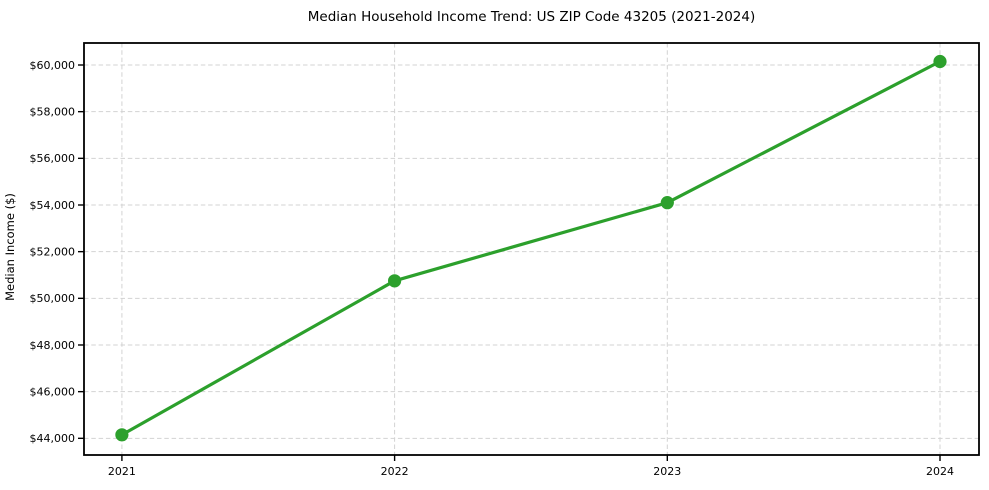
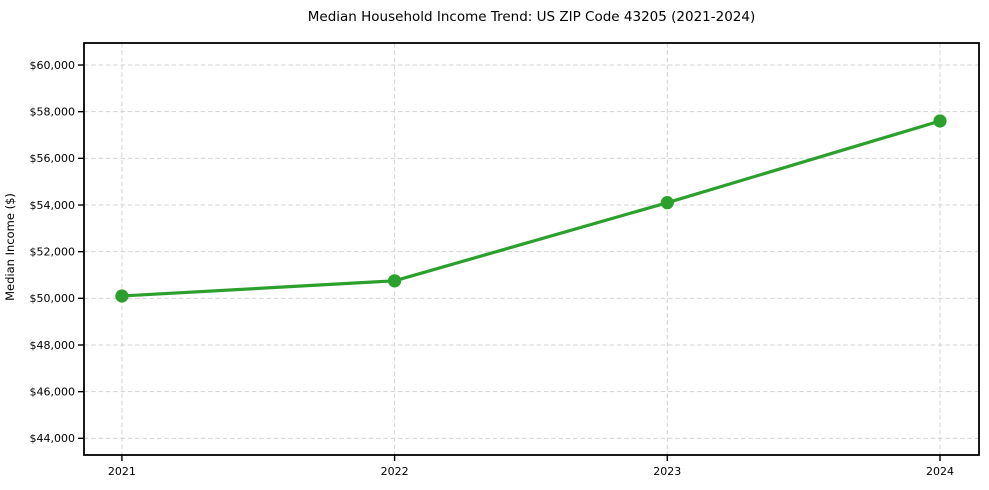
2021: $44200 -> $50100
2024: $60200 -> $57600
